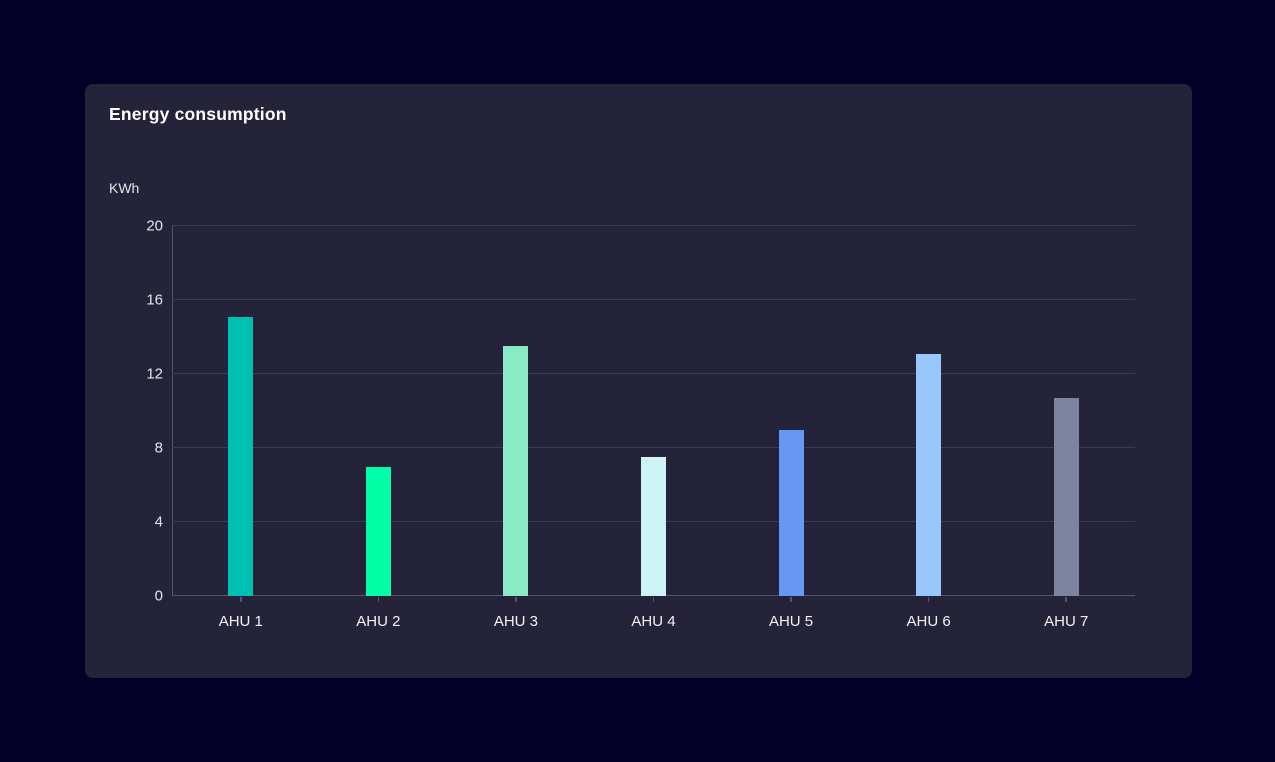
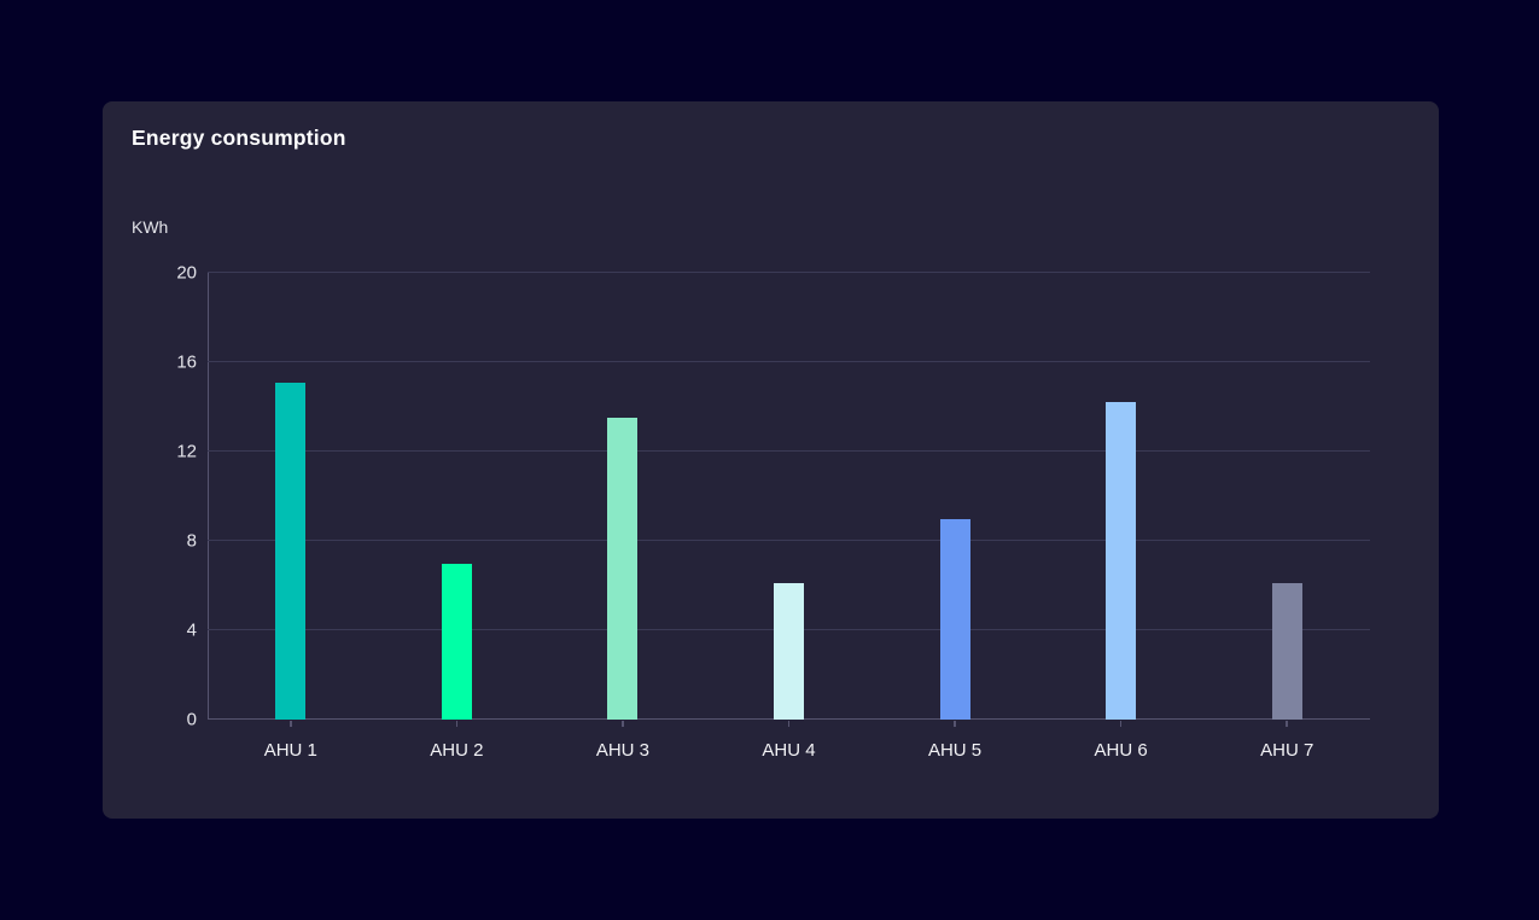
AHU 4: 7.5 -> 6.1
AHU 6: 13.1 -> 14.2
AHU 7: 10.7 -> 6.1
